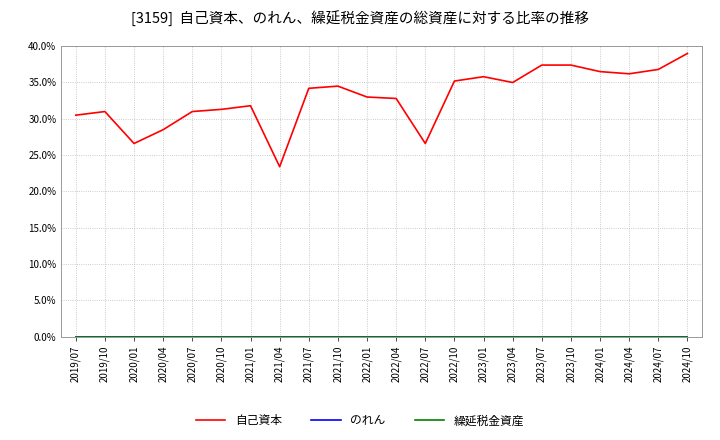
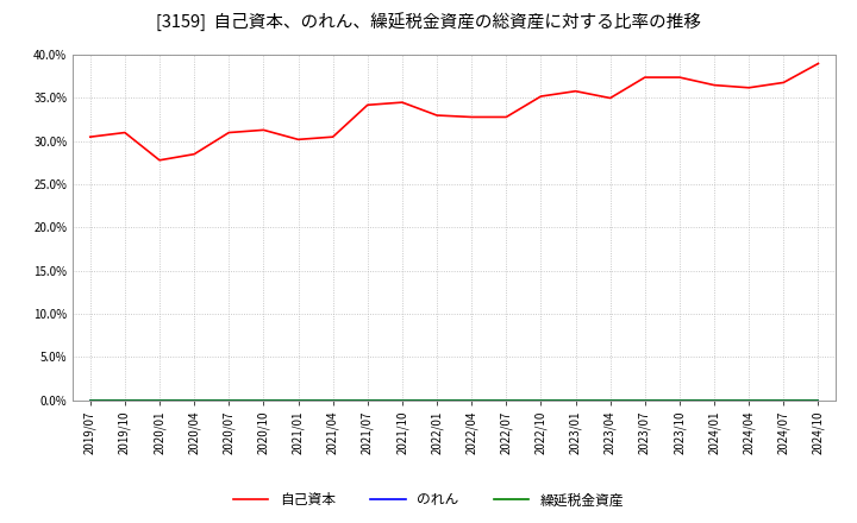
自己資本/2020/01: 26.6% -> 27.8%
自己資本/2021/01: 31.8% -> 30.2%
自己資本/2021/04: 23.4% -> 30.5%
自己資本/2022/07: 26.6% -> 32.8%
